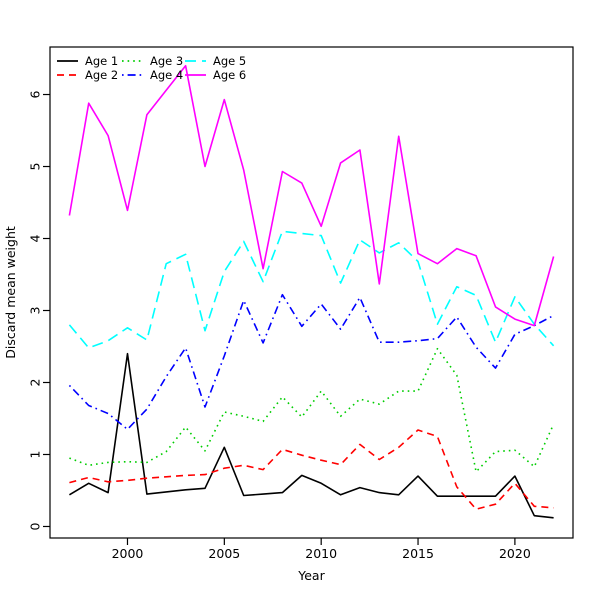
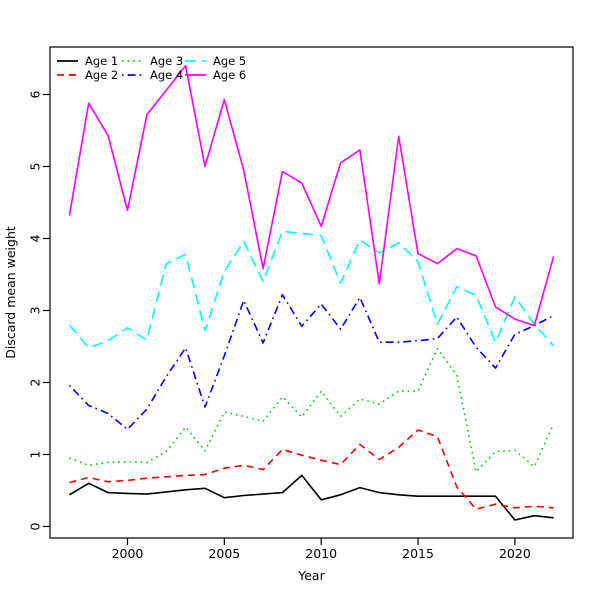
Age 1/2000: 2.4 -> 0.5
Age 1/2005: 1.1 -> 0.4
Age 1/2010: 0.6 -> 0.4
Age 1/2015: 0.7 -> 0.4
Age 1/2020: 0.7 -> 0.1
Age 2/2020: 0.6 -> 0.3
